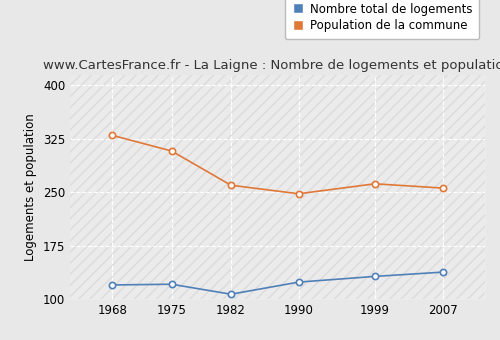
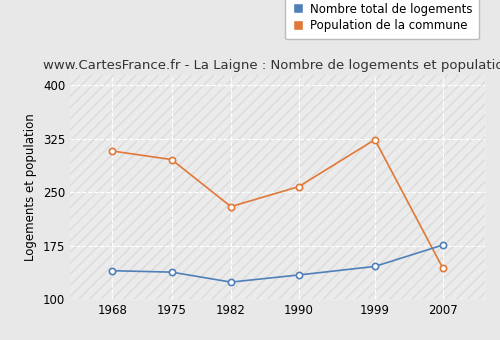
Nombre total de logements/1968: 120 -> 140
Population de la commune/1968: 330 -> 308
Nombre total de logements/1975: 121 -> 138
Population de la commune/1975: 308 -> 296
Nombre total de logements/1982: 107 -> 124
Population de la commune/1982: 260 -> 230
Nombre total de logements/1990: 124 -> 134
Population de la commune/1990: 248 -> 258
Nombre total de logements/1999: 132 -> 146
Population de la commune/1999: 262 -> 324
Nombre total de logements/2007: 138 -> 176
Population de la commune/2007: 256 -> 144
